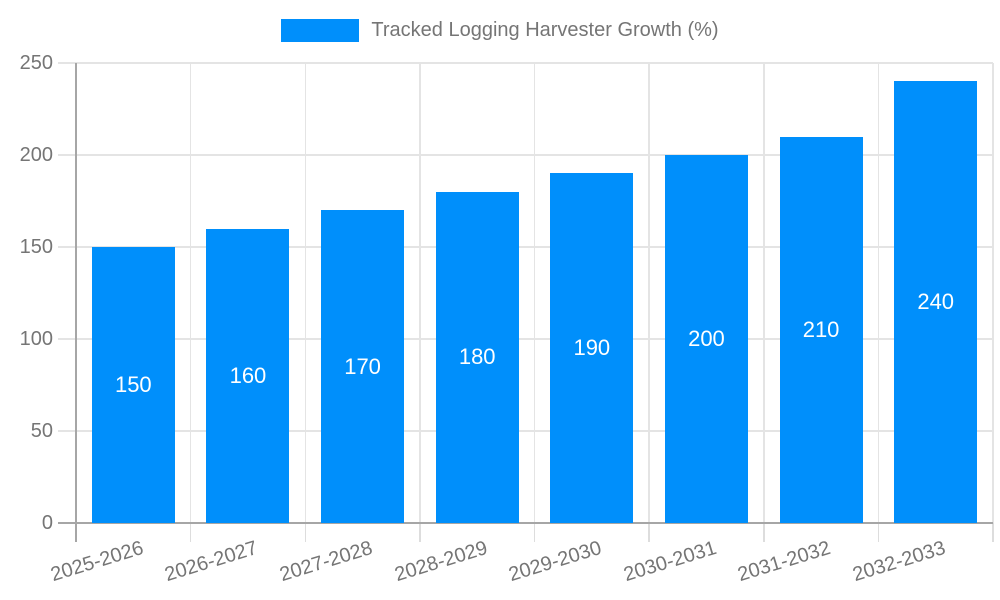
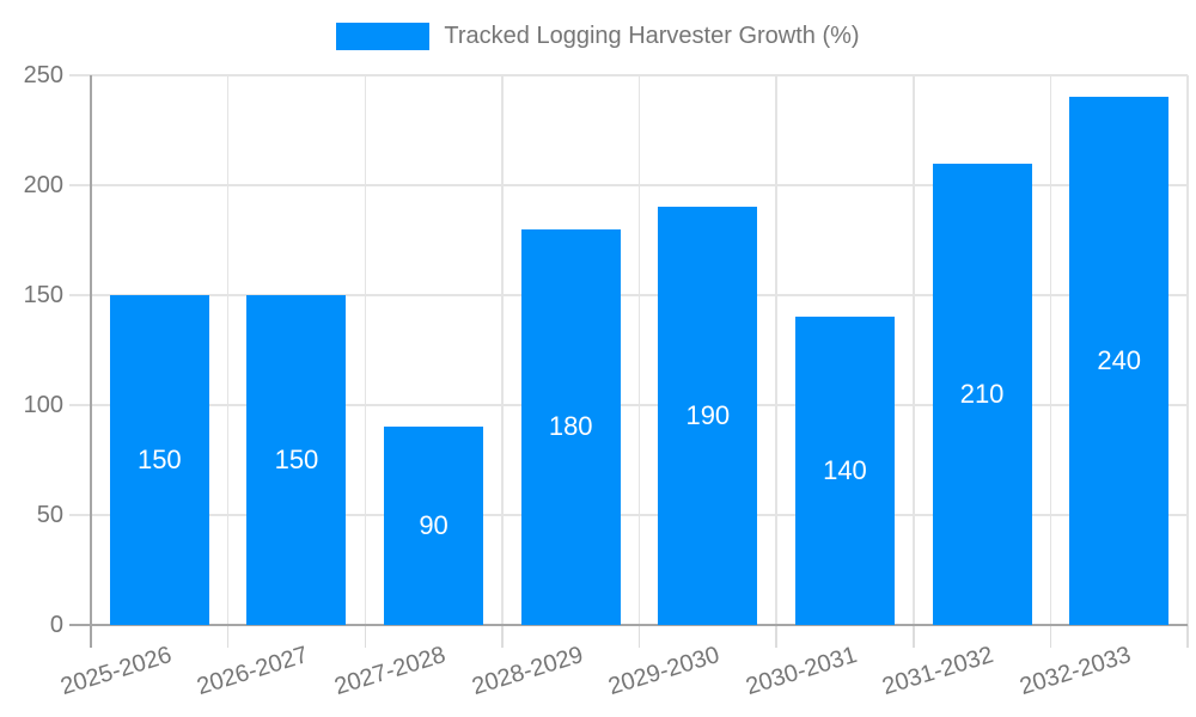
2026-2027: 160 -> 150
2027-2028: 170 -> 90
2030-2031: 200 -> 140
